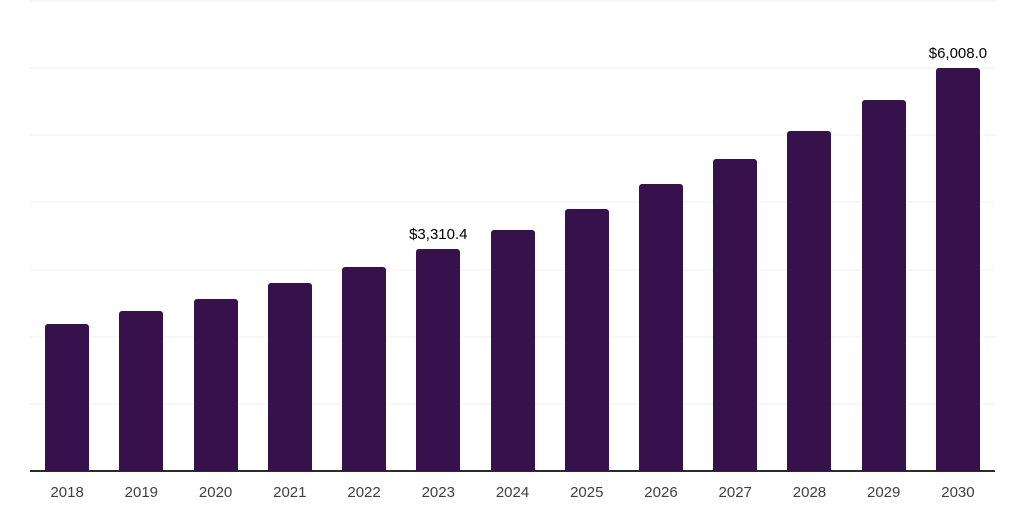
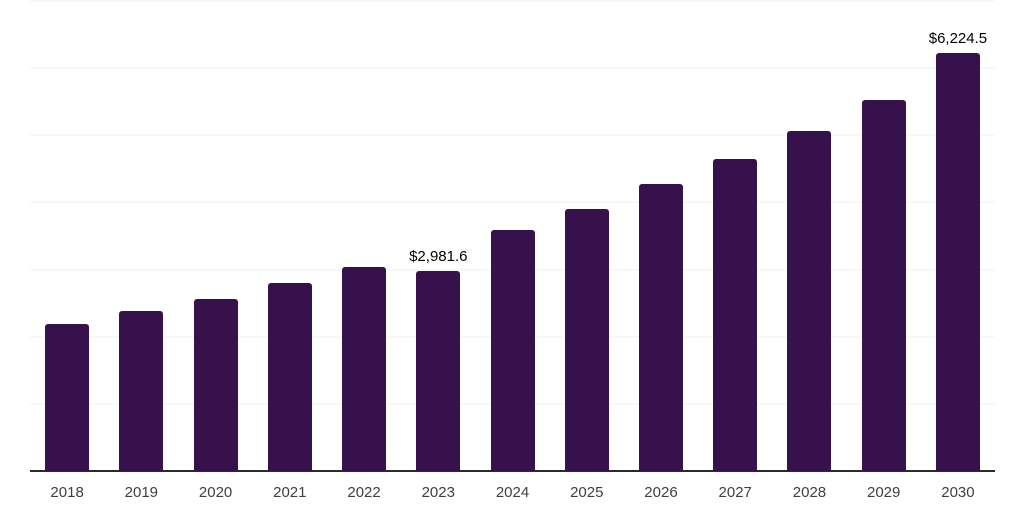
2023: $3,310.4 -> $2,981.6
2030: $6,008.0 -> $6,224.5
